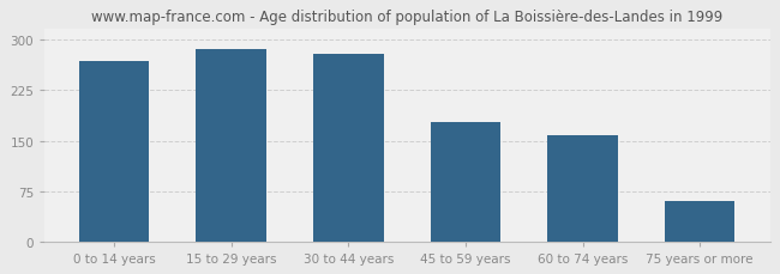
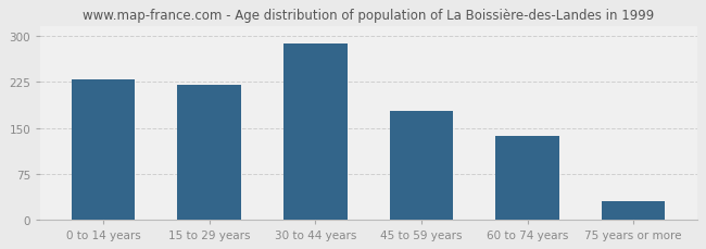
0 to 14 years: 268 -> 228
15 to 29 years: 286 -> 220
30 to 44 years: 278 -> 288
60 to 74 years: 158 -> 137
75 years or more: 60 -> 30
